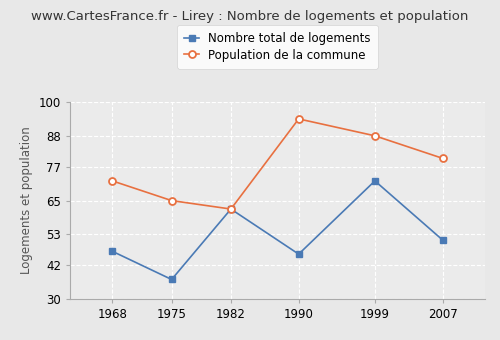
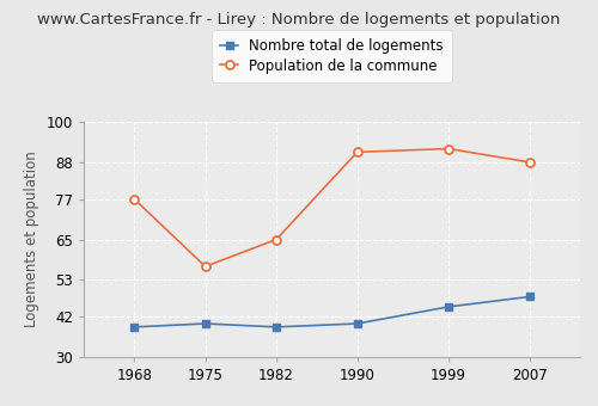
Nombre total de logements/1968: 47 -> 39
Population de la commune/1968: 72 -> 77
Nombre total de logements/1975: 37 -> 40
Population de la commune/1975: 65 -> 57
Nombre total de logements/1982: 62 -> 39
Population de la commune/1982: 62 -> 65
Nombre total de logements/1990: 46 -> 40
Population de la commune/1990: 94 -> 91
Nombre total de logements/1999: 72 -> 45
Population de la commune/1999: 88 -> 92
Nombre total de logements/2007: 51 -> 48
Population de la commune/2007: 80 -> 88
